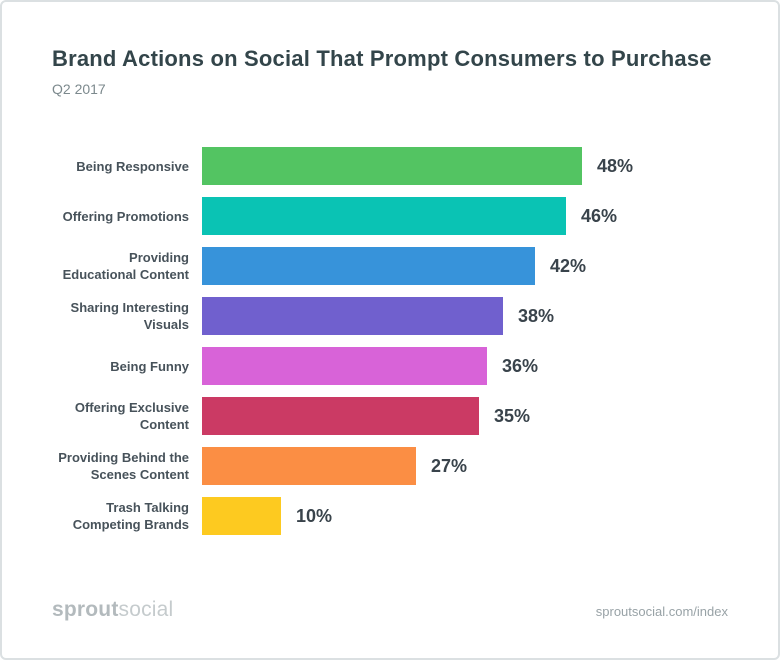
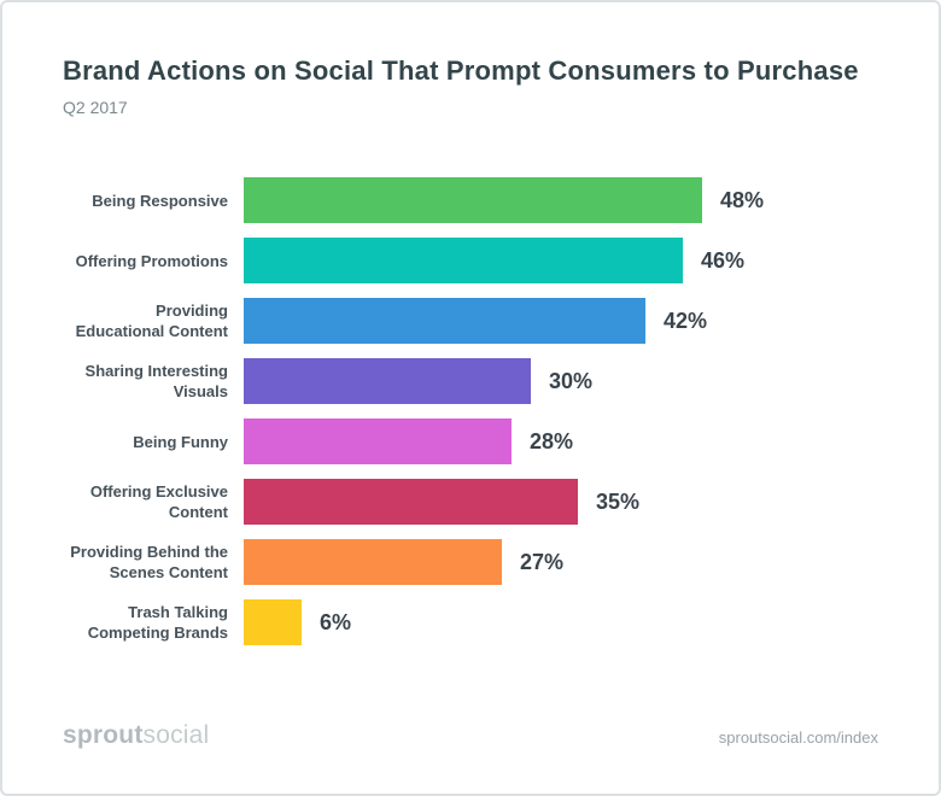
Sharing Interesting Visuals: 38% -> 30%
Being Funny: 36% -> 28%
Trash Talking Competing Brands: 10% -> 6%
